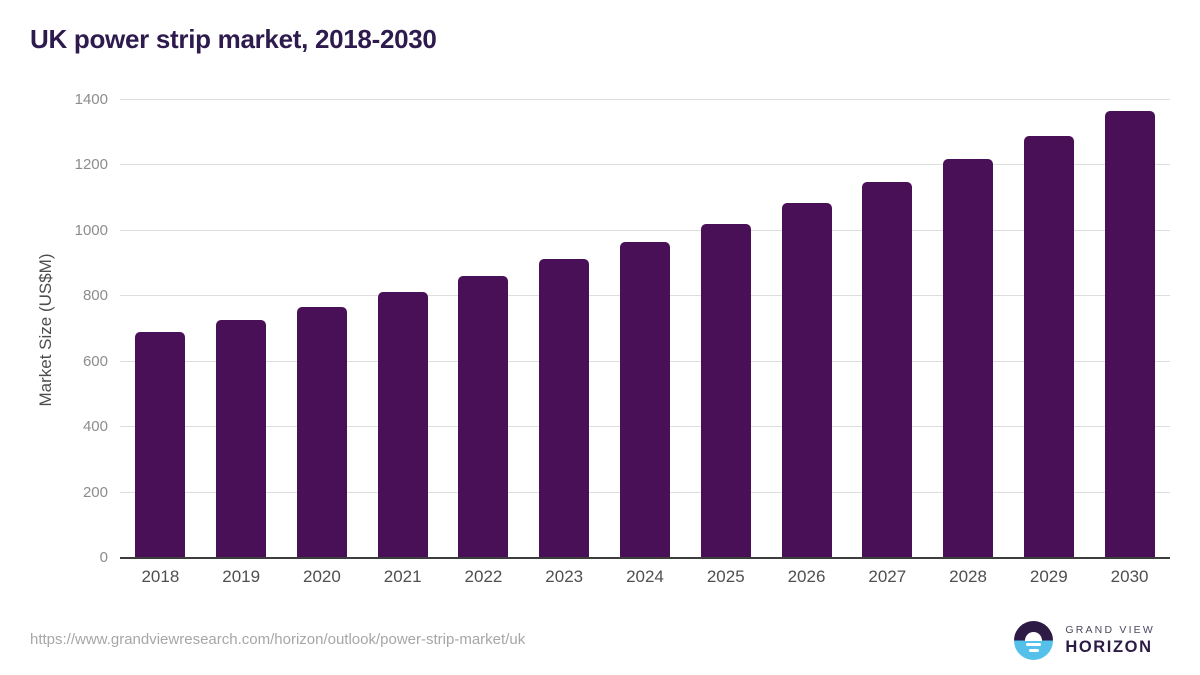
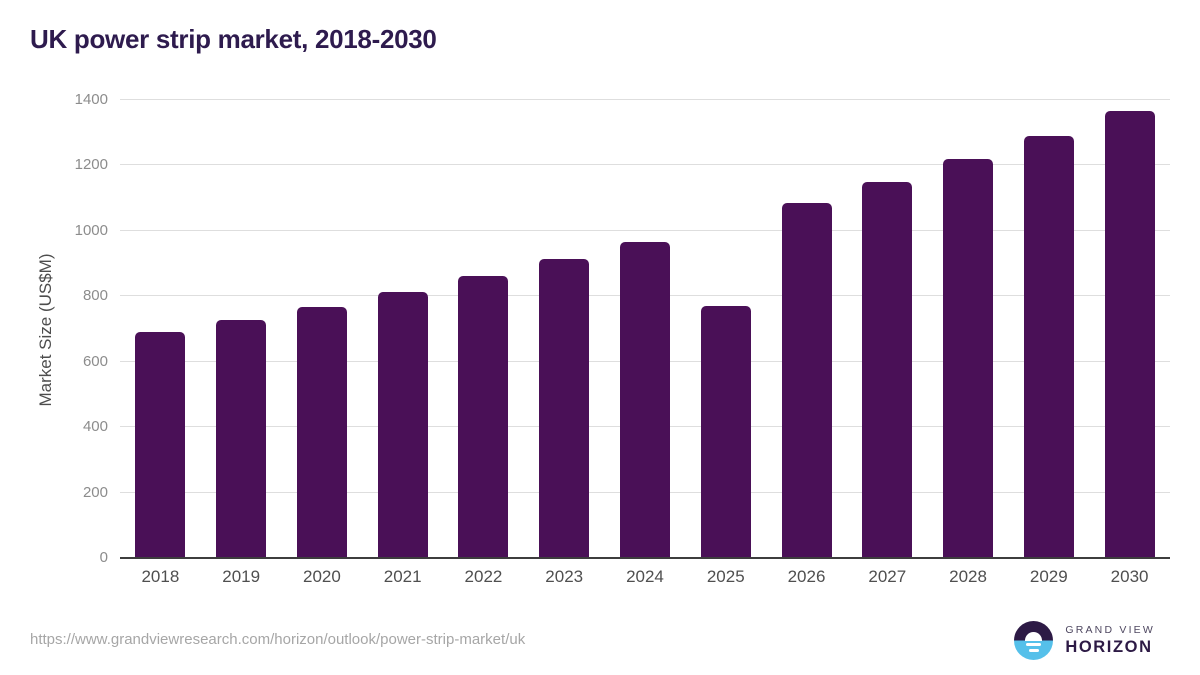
2025: 1020 -> 770
